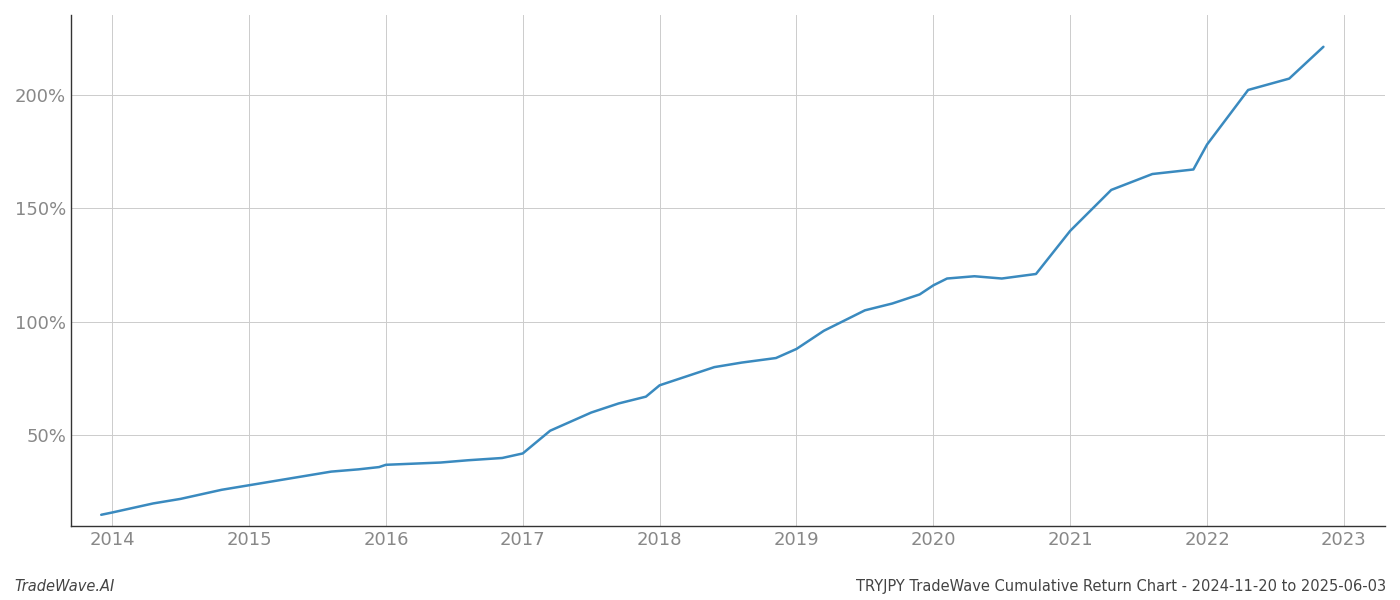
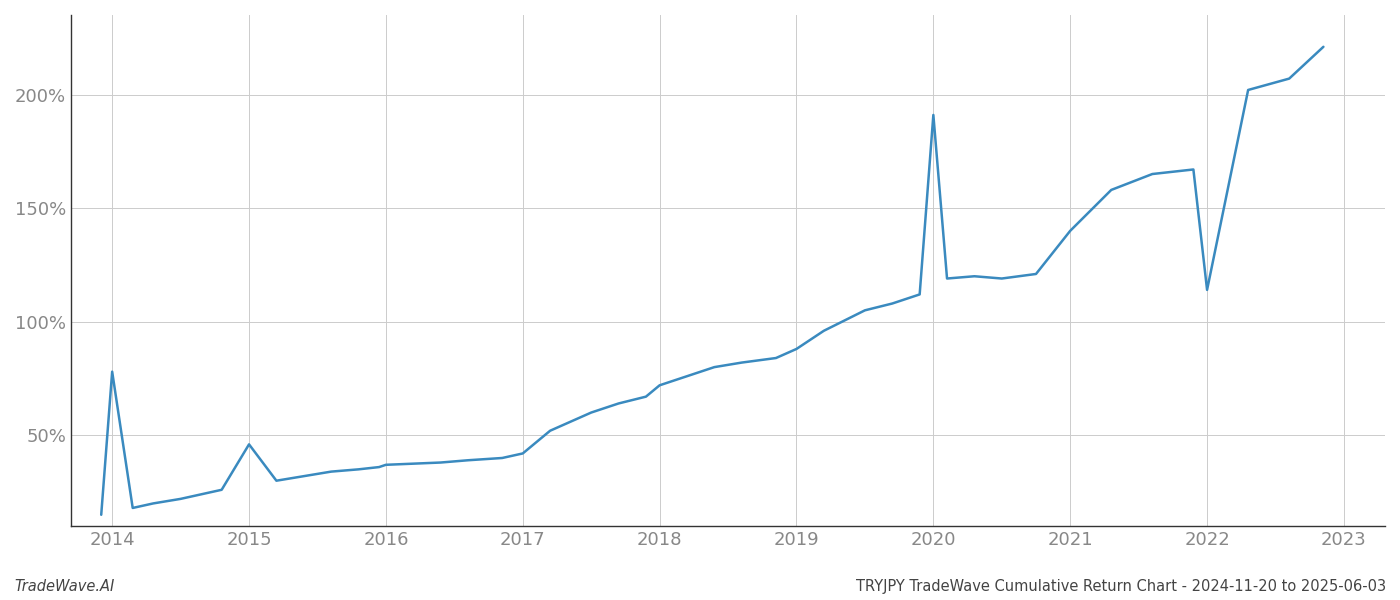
2014: 16.0% -> 78.0%
2015: 28.0% -> 46.0%
2020: 116.0% -> 191.0%
2022: 178.0% -> 114.0%
